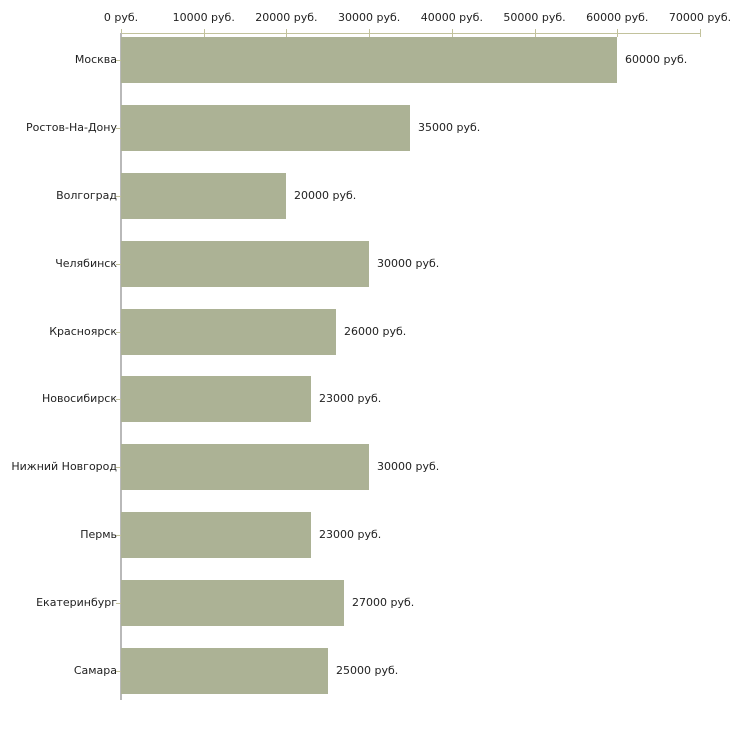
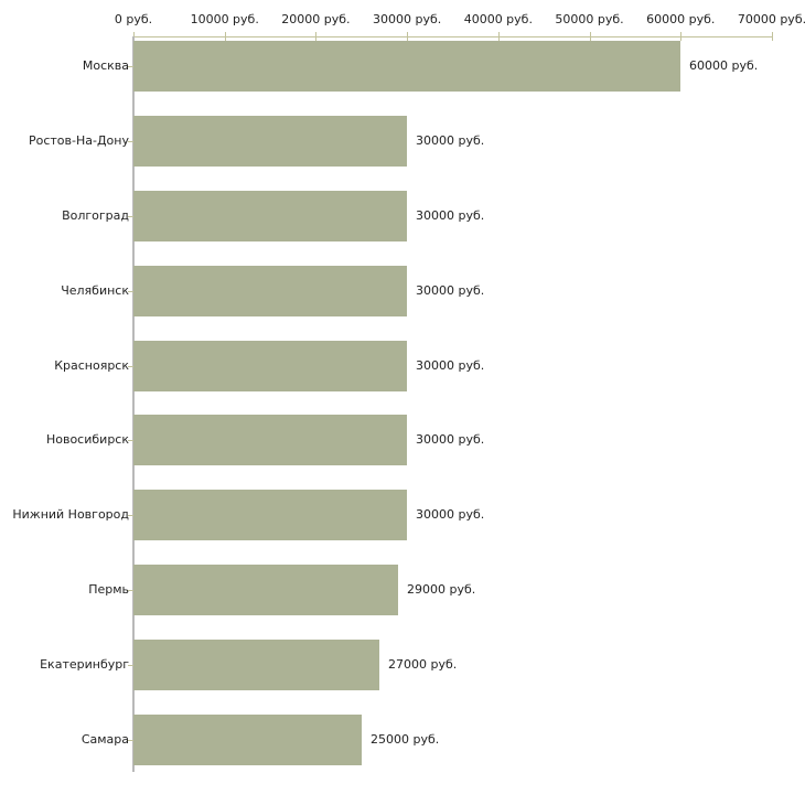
Ростов-На-Дону: 35000 -> 30000
Волгоград: 20000 -> 30000
Красноярск: 26000 -> 30000
Новосибирск: 23000 -> 30000
Пермь: 23000 -> 29000
